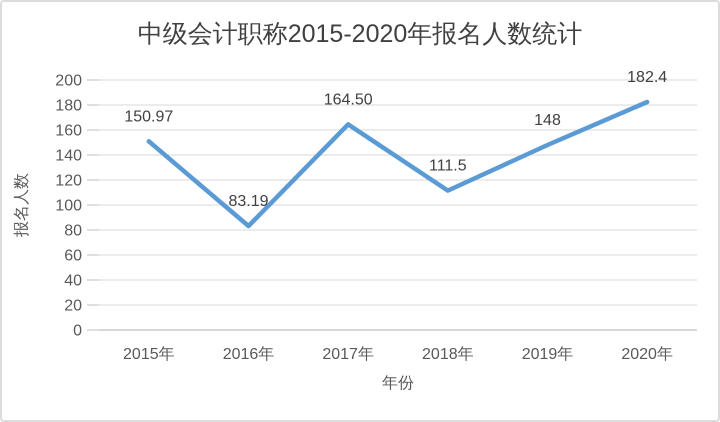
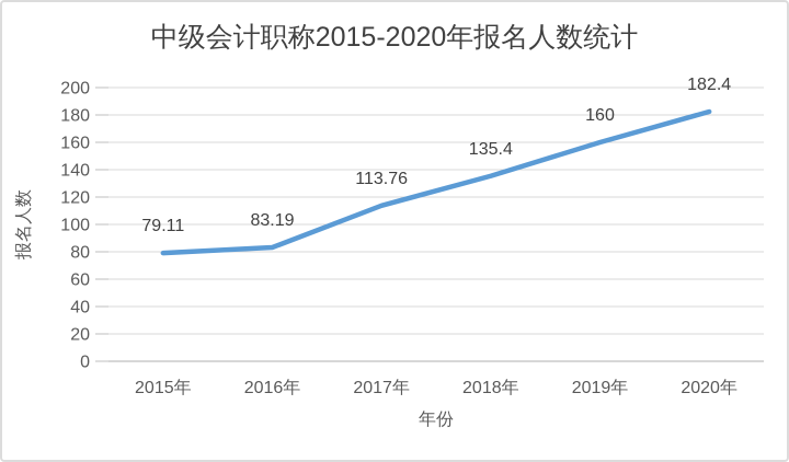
2015年: 150.97 -> 79.11
2017年: 164.50 -> 113.76
2018年: 111.5 -> 135.4
2019年: 148 -> 160
